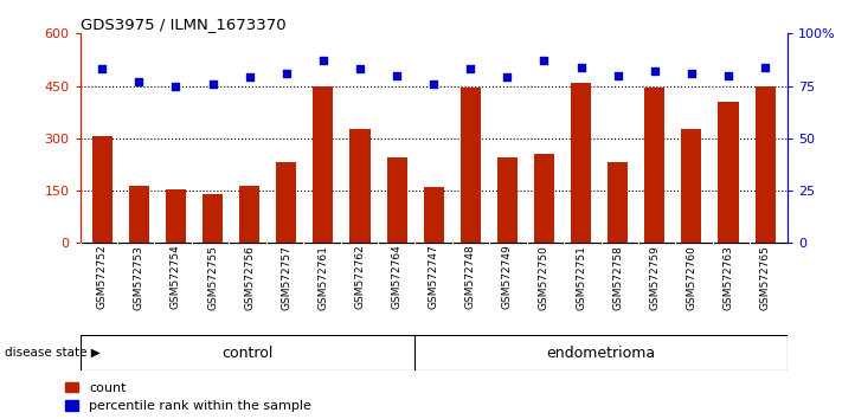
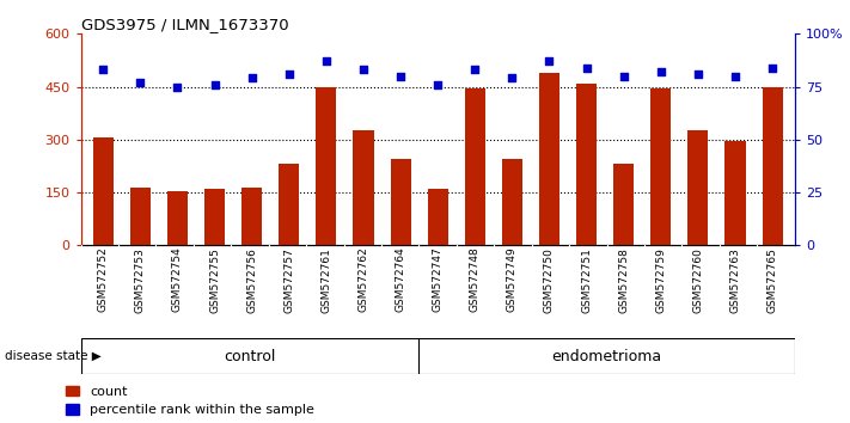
count/GSM572755: 140 -> 160
count/GSM572750: 255 -> 490
count/GSM572763: 405 -> 295
